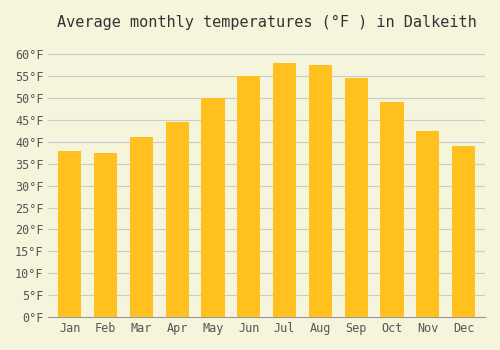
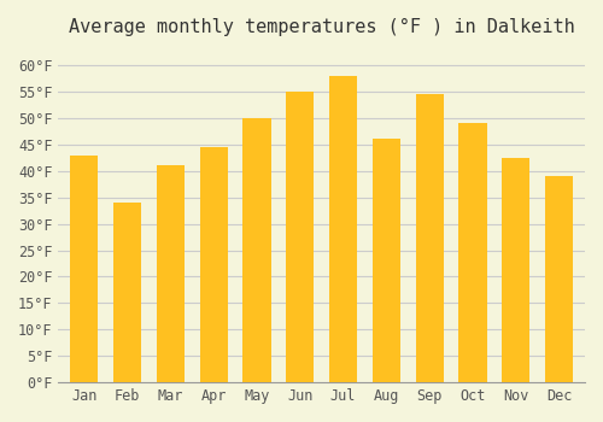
Jan: 38.0°F -> 43.0°F
Feb: 37.5°F -> 34.0°F
Aug: 57.5°F -> 46.0°F
